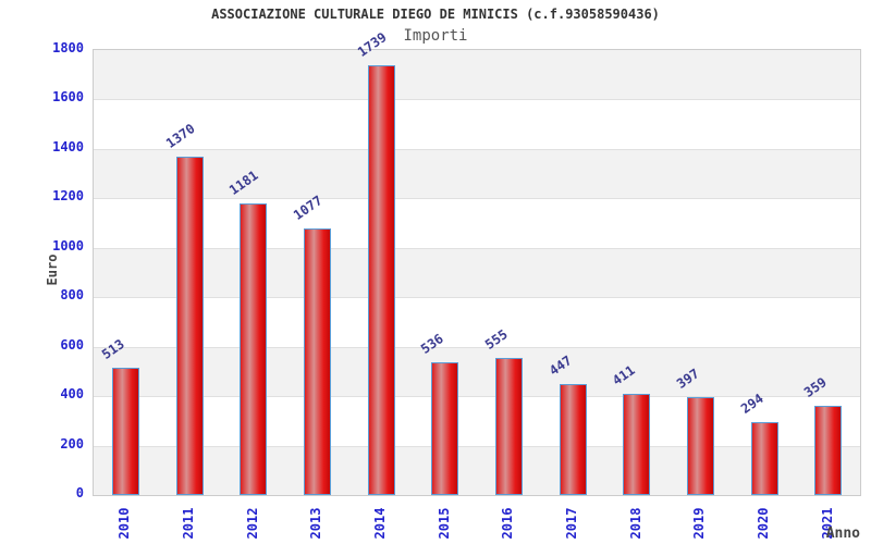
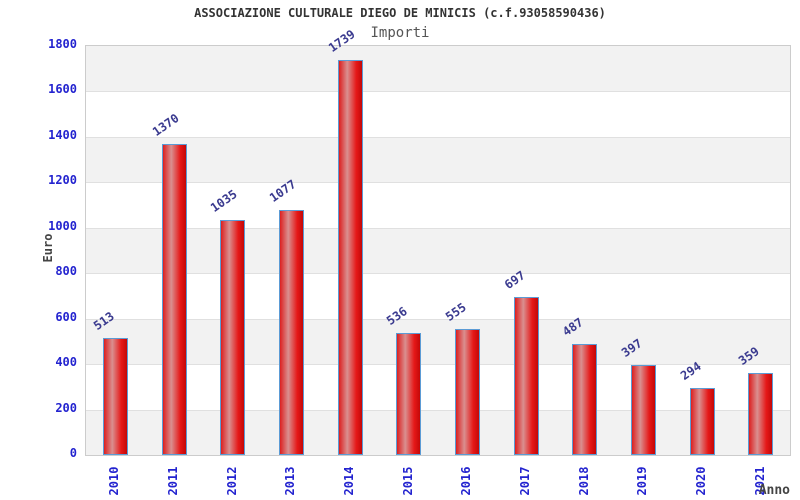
2012: 1181 -> 1035
2017: 447 -> 697
2018: 411 -> 487
